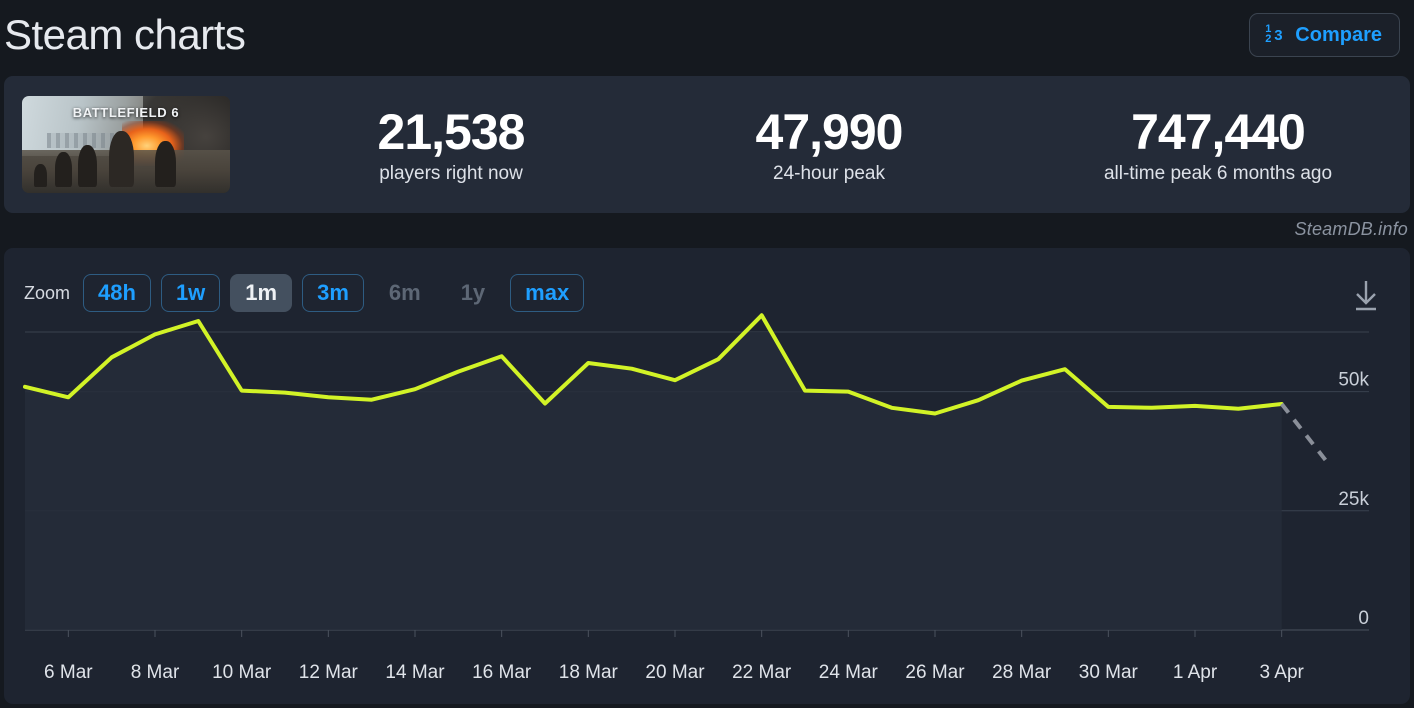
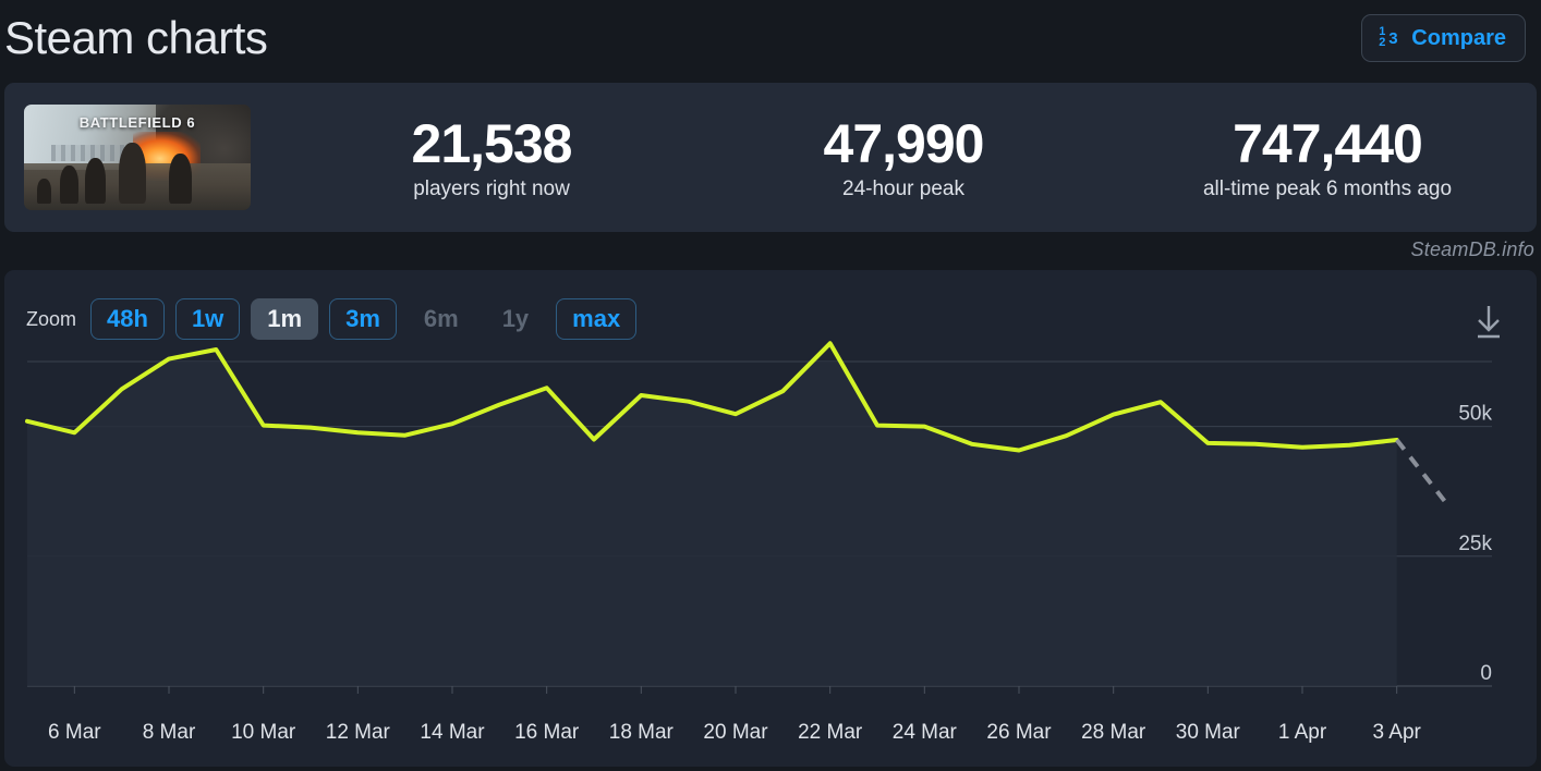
8 Mar: 62k -> 63k
1 Apr: 47k -> 46k
